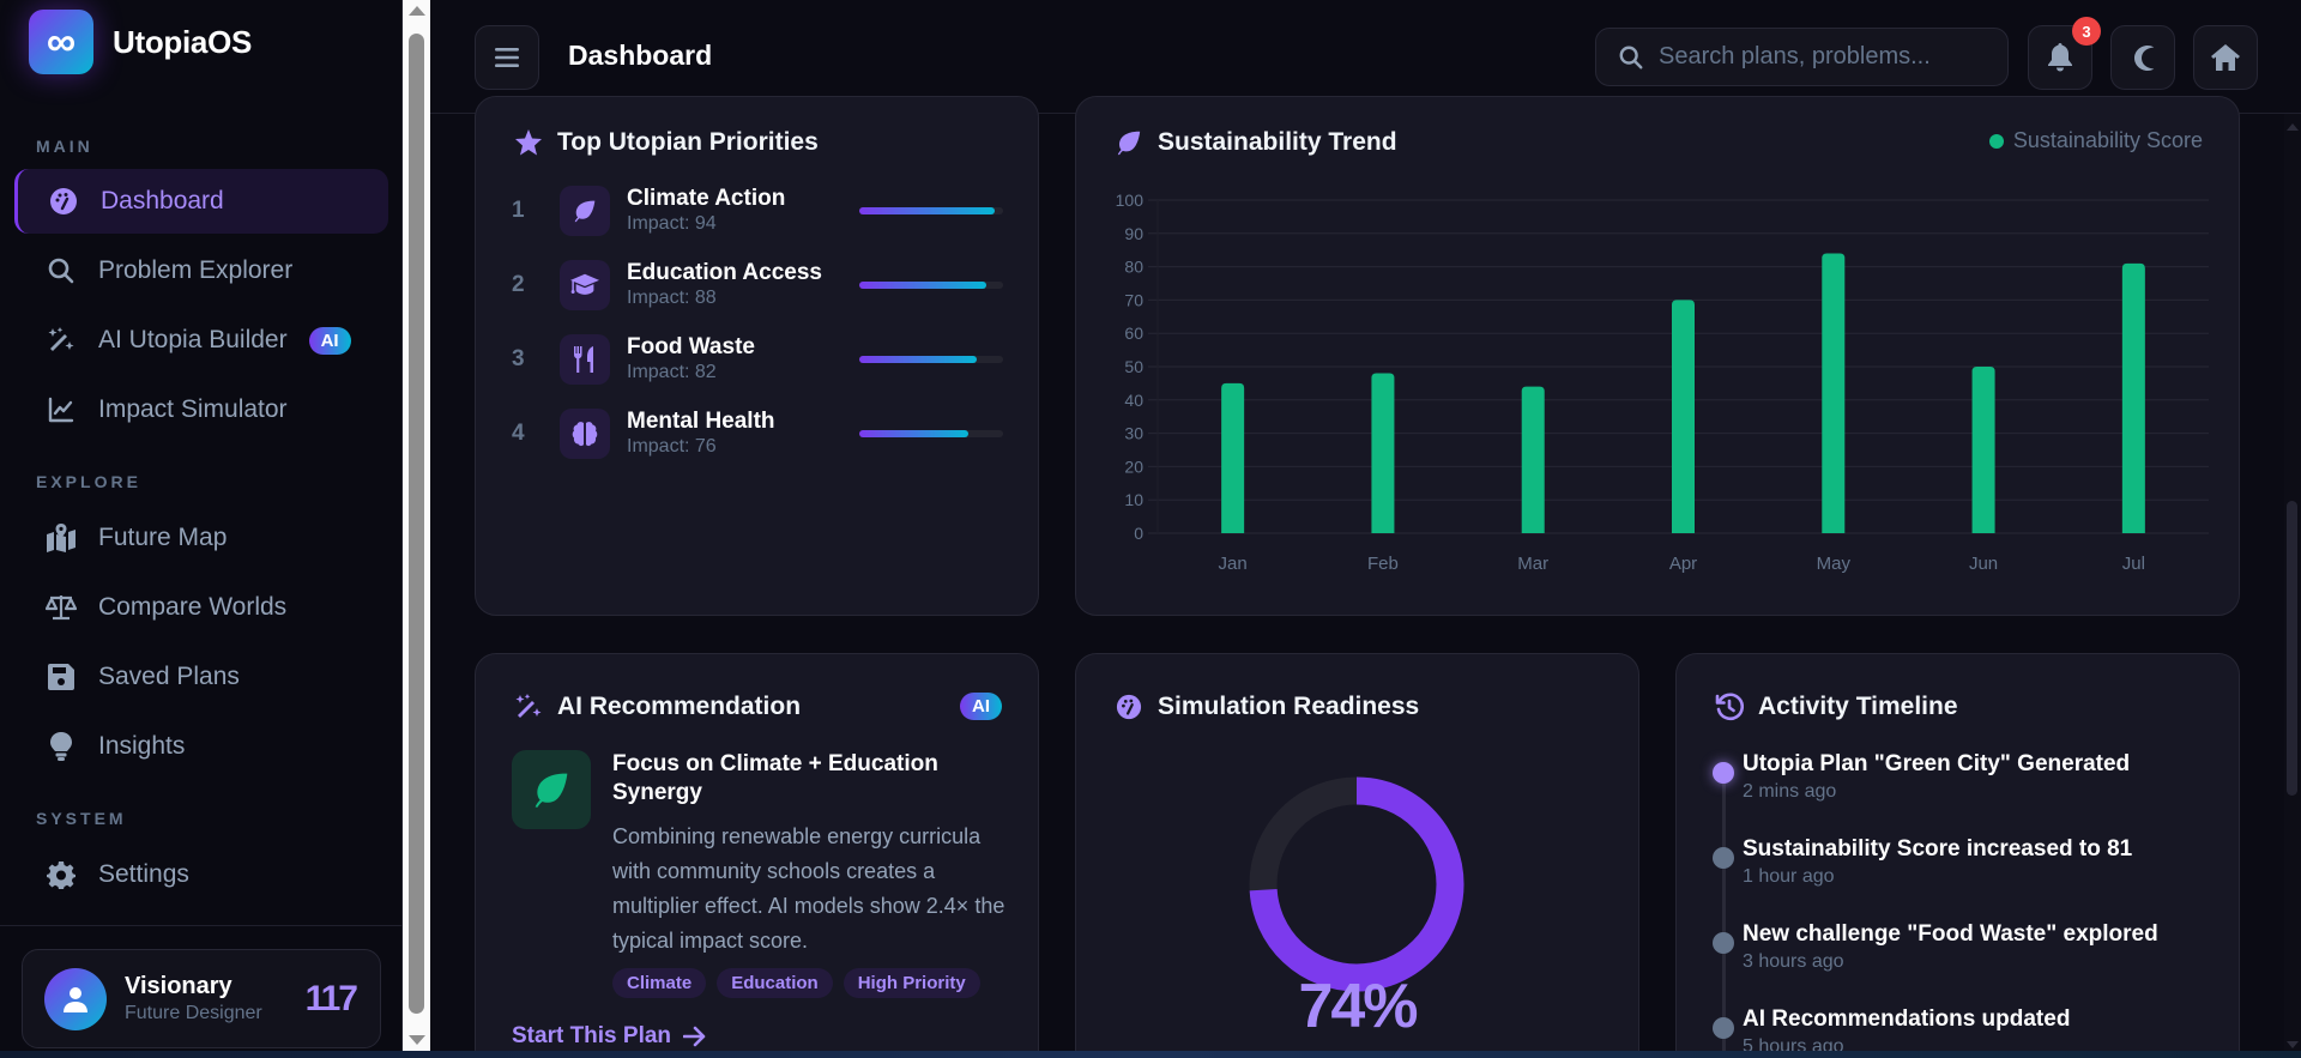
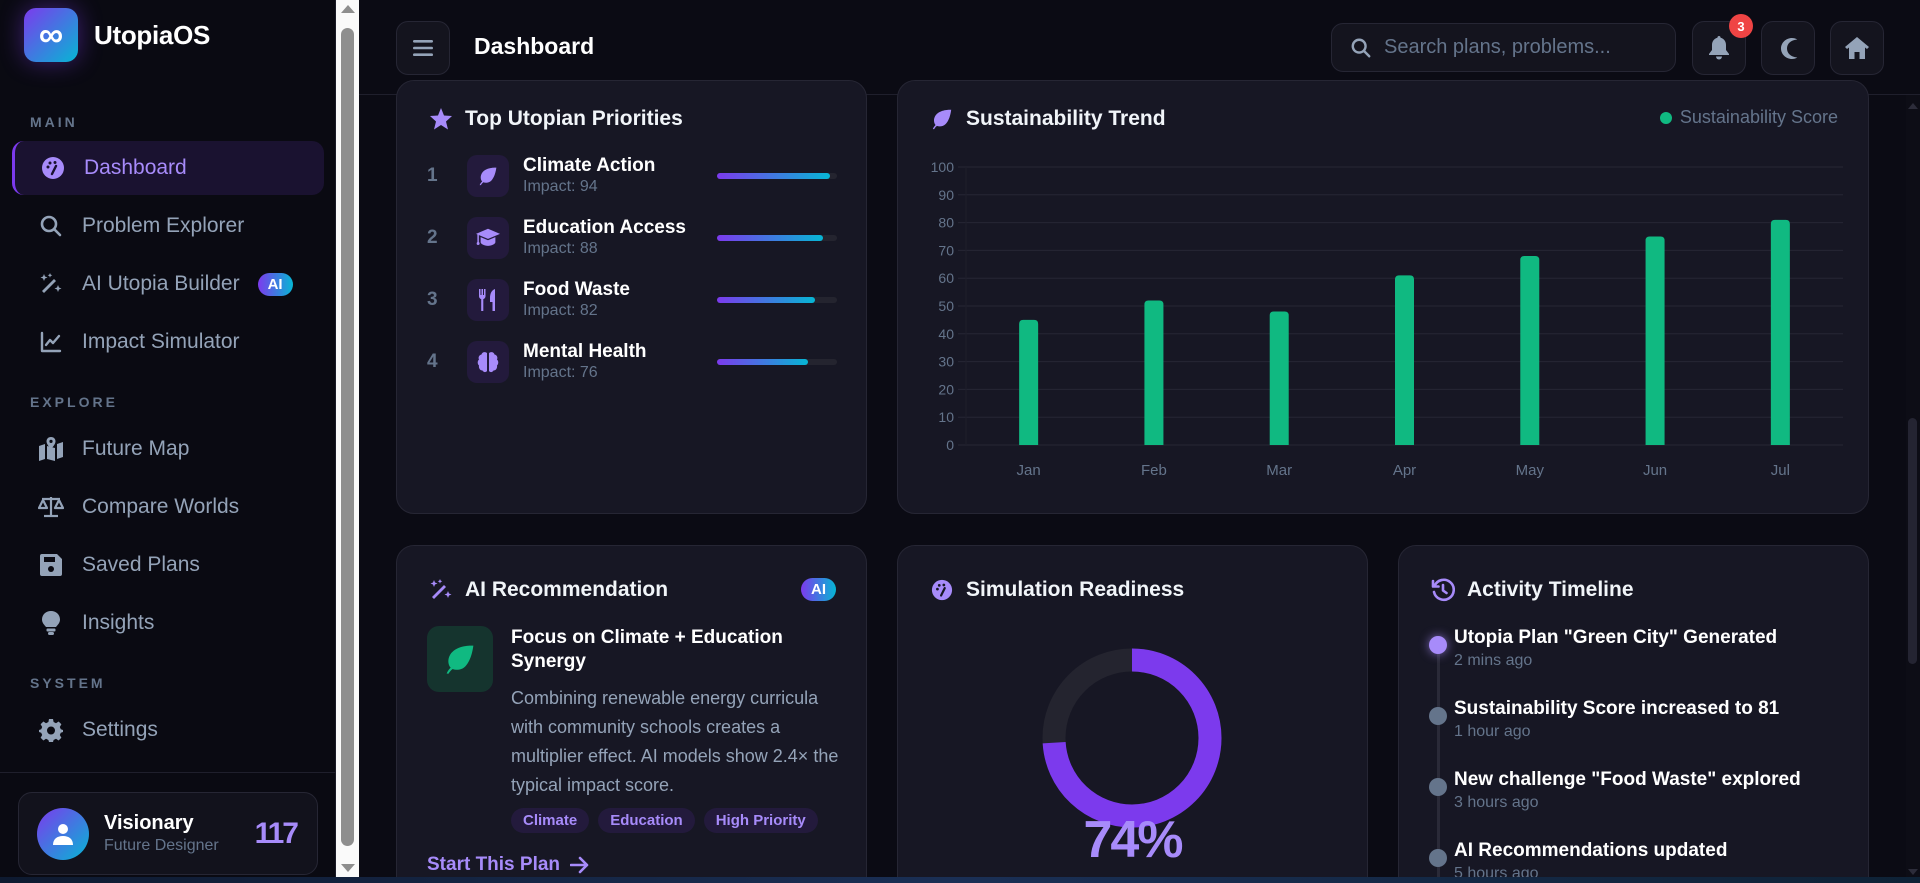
Feb: 48 -> 52
Mar: 44 -> 48
Apr: 70 -> 61
May: 84 -> 68
Jun: 50 -> 75
